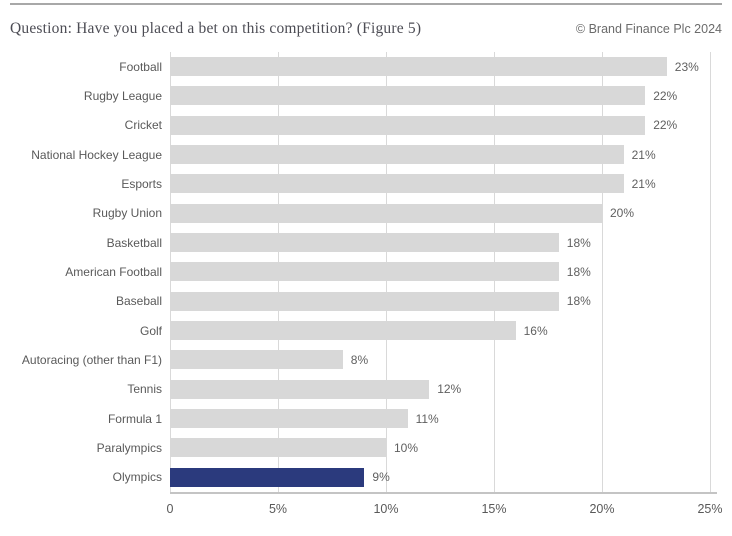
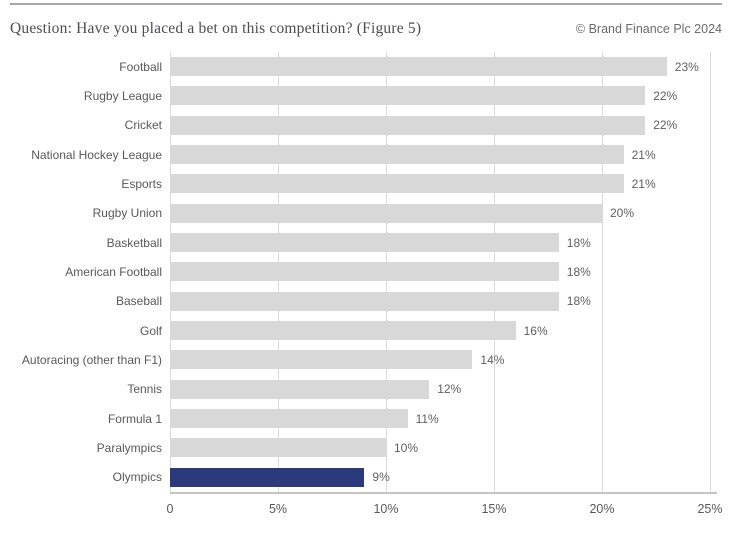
Autoracing (other than F1): 8% -> 14%
